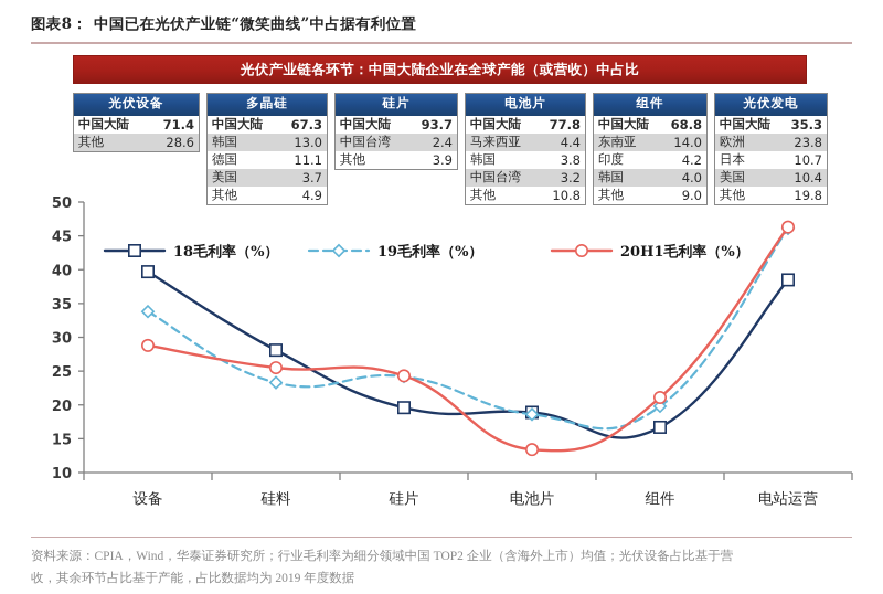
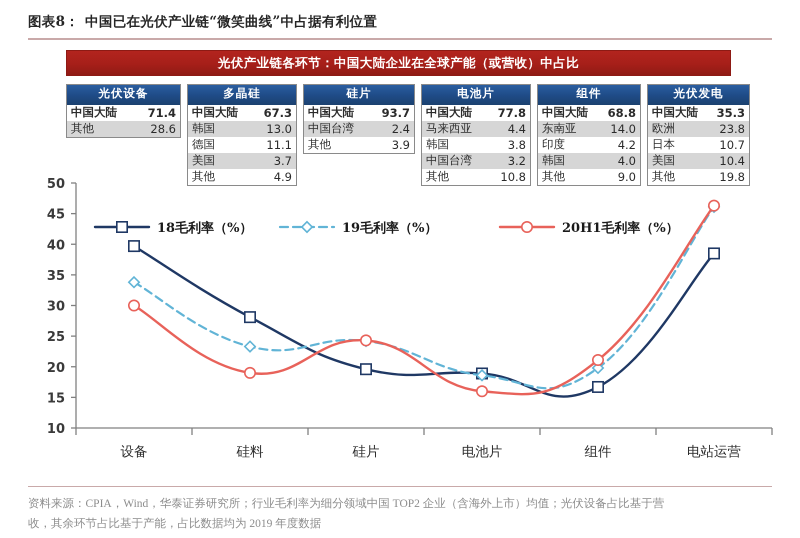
20H1毛利率（%）/设备: 29 -> 30
20H1毛利率（%）/硅料: 26 -> 19
20H1毛利率（%）/电池片: 13 -> 16
